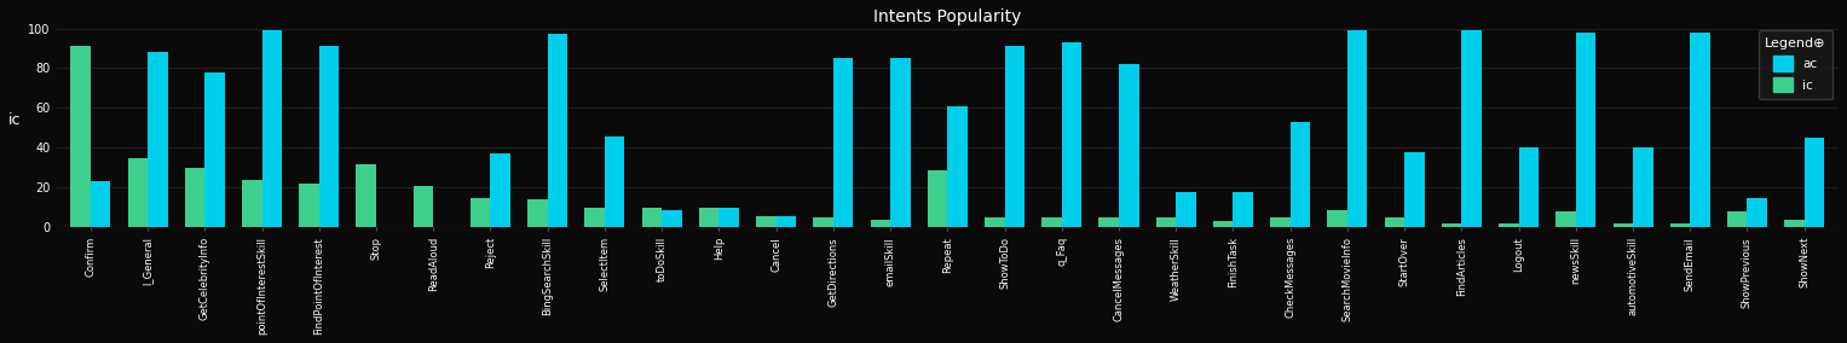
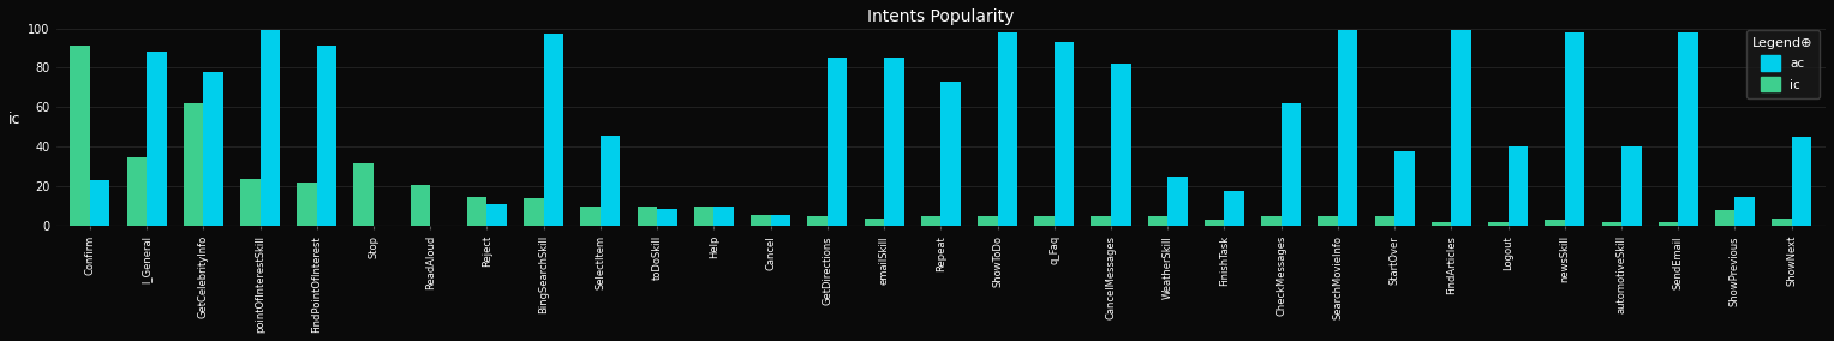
ic/GetCelebrityInfo: 30 -> 62
ac/Reject: 37 -> 11
ic/Repeat: 29 -> 5
ac/Repeat: 61 -> 73
ac/ShowToDo: 91 -> 98
ac/WeatherSkill: 18 -> 25
ac/CheckMessages: 53 -> 62
ic/SearchMovieInfo: 9 -> 5
ic/newsSkill: 8 -> 3
